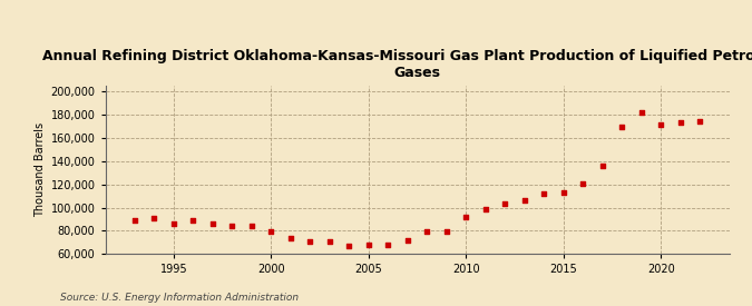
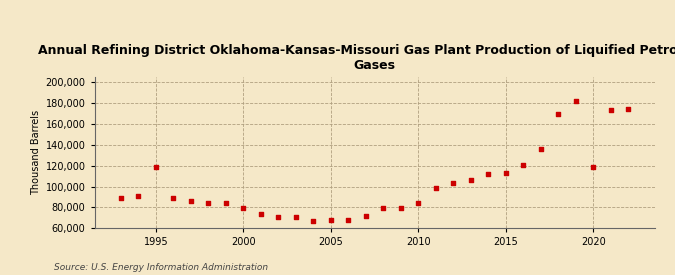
1995: 86,000 -> 119,000
2010: 92,000 -> 84,000
2020: 171,000 -> 119,000
